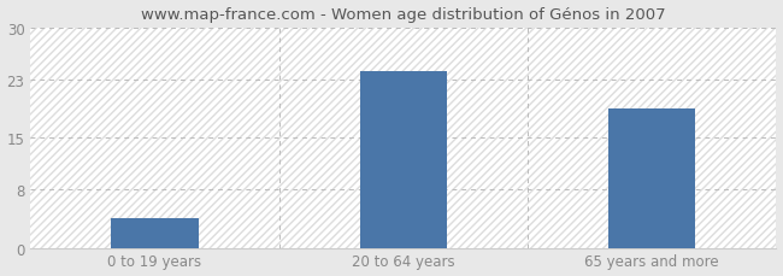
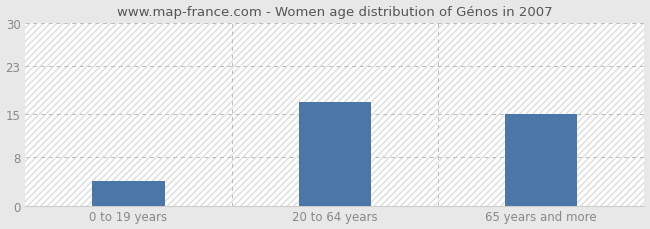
20 to 64 years: 24 -> 17
65 years and more: 19 -> 15
